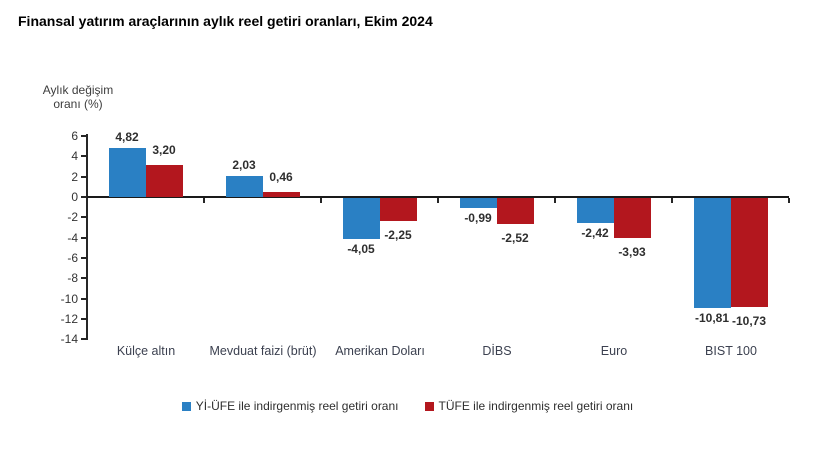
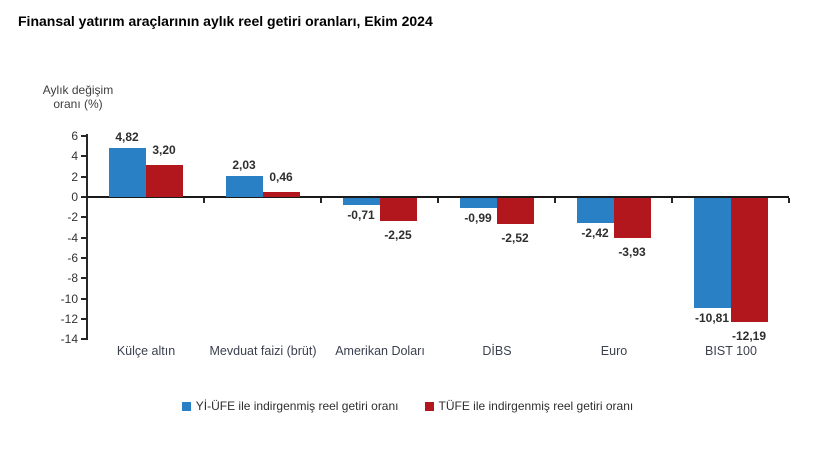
Yİ-ÜFE ile indirgenmiş reel getiri oranı/Amerikan Doları: -4,05 -> -0,71
TÜFE ile indirgenmiş reel getiri oranı/BIST 100: -10,73 -> -12,19
